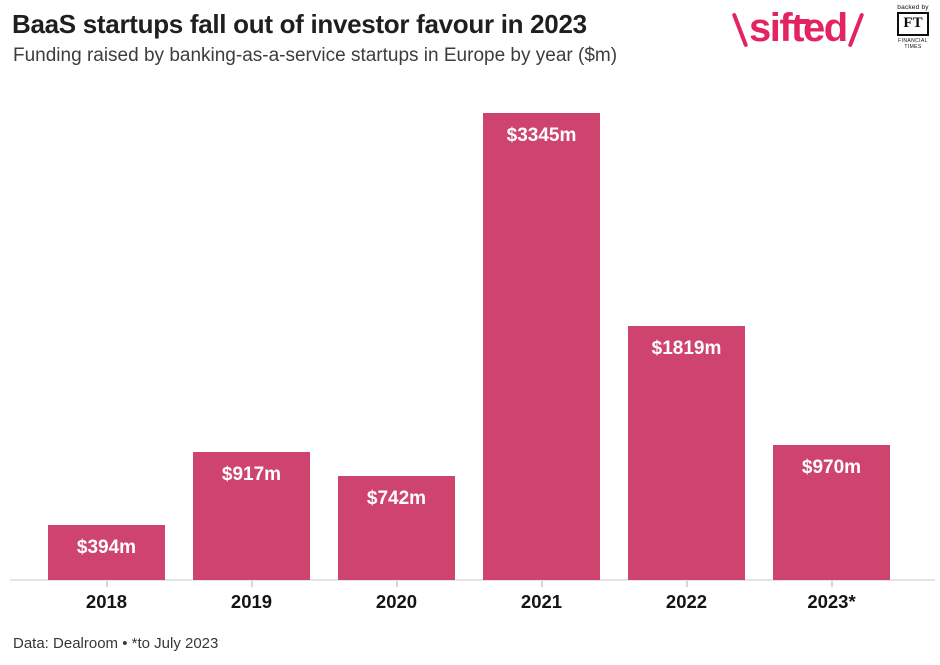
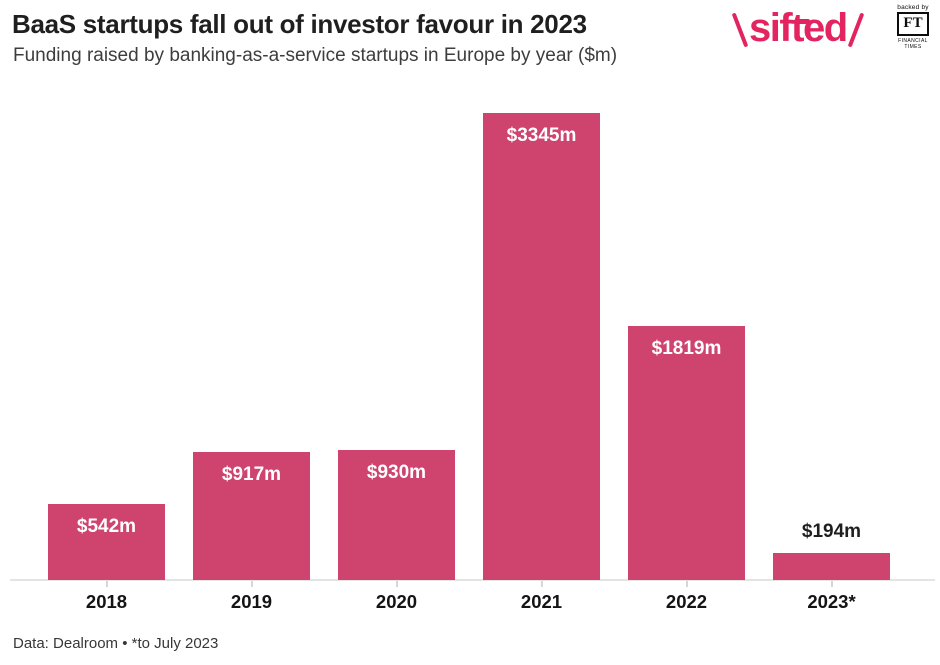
2018: $394m -> $542m
2020: $742m -> $930m
2023*: $970m -> $194m
